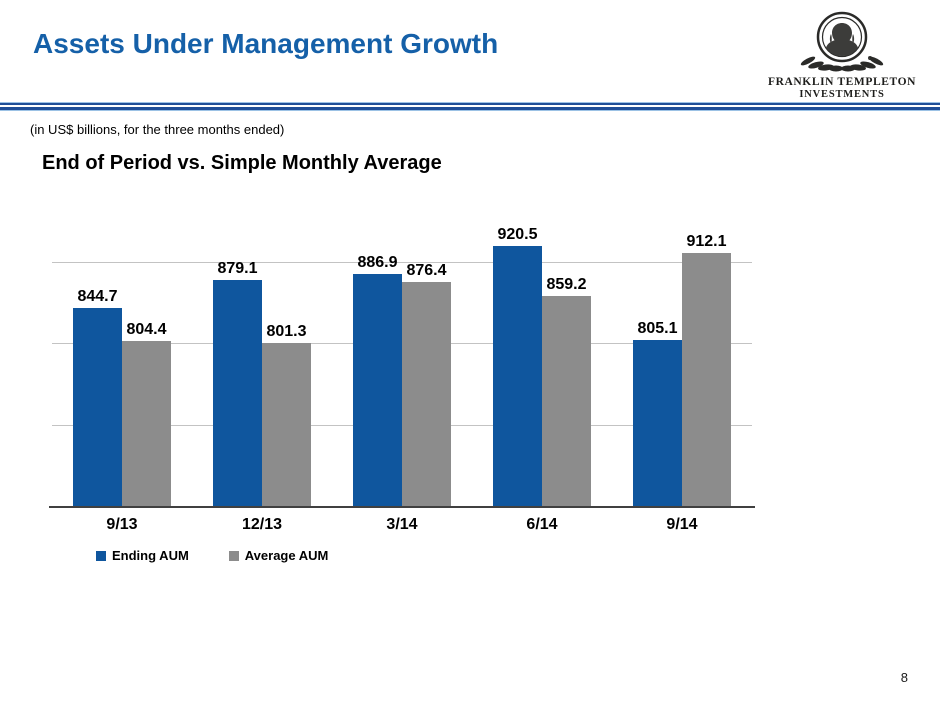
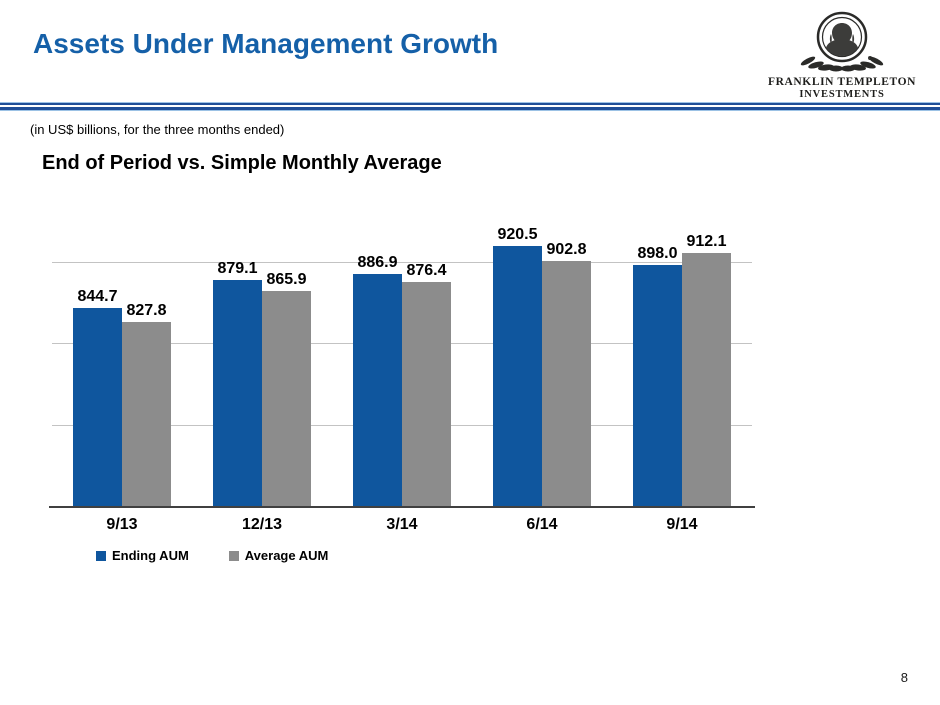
Average AUM/9/13: 804.4 -> 827.8
Average AUM/12/13: 801.3 -> 865.9
Average AUM/6/14: 859.2 -> 902.8
Ending AUM/9/14: 805.1 -> 898.0
